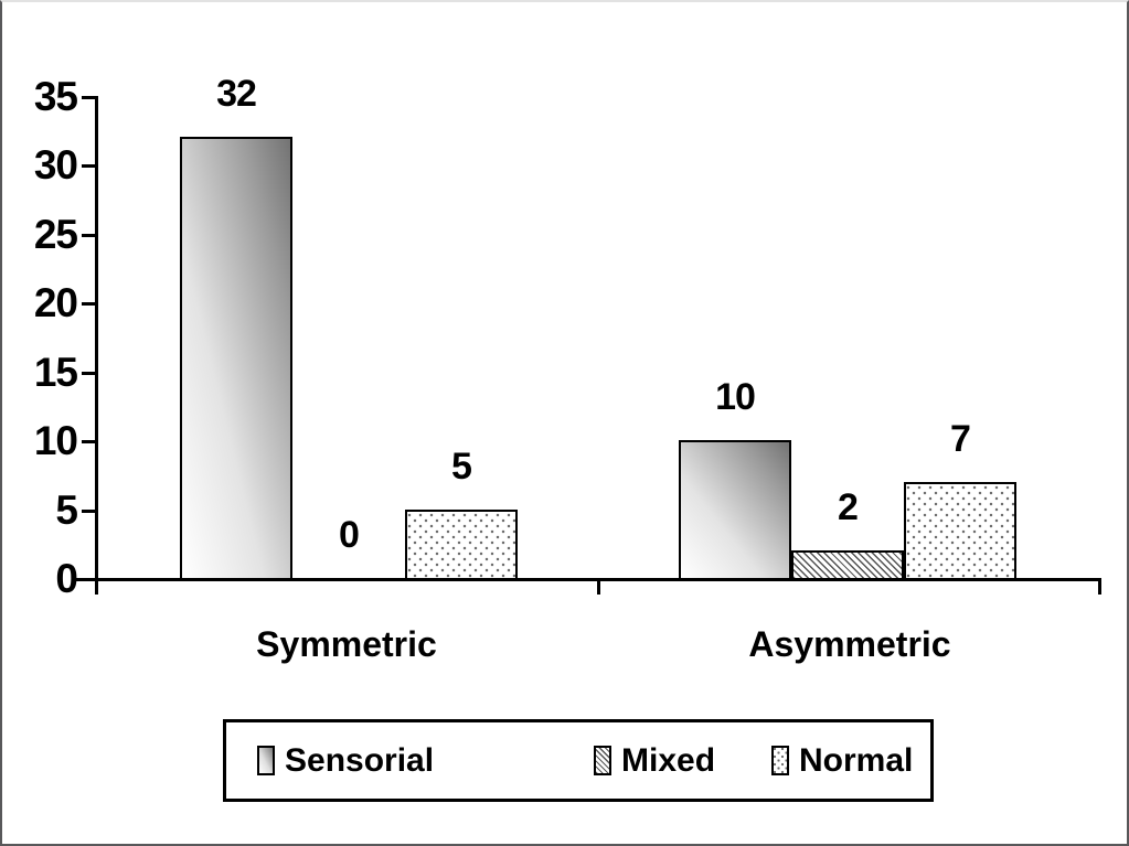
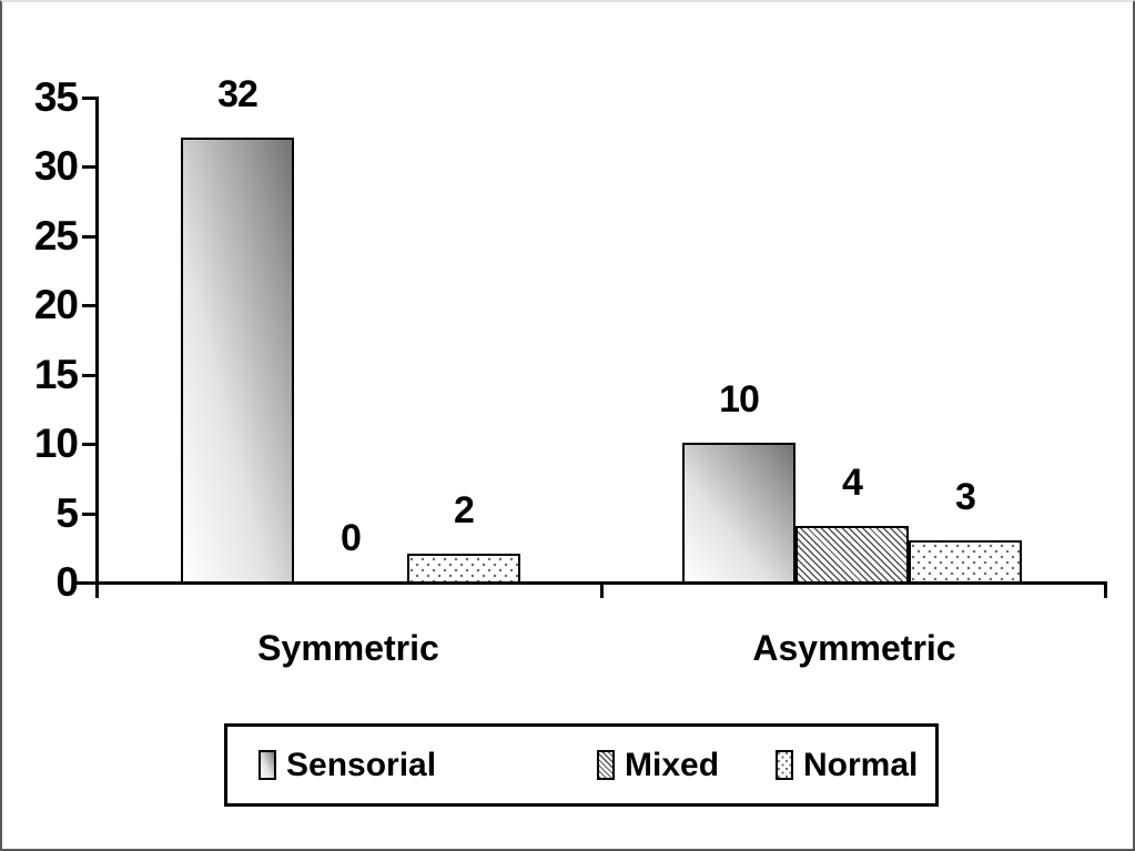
Normal/Symmetric: 5 -> 2
Mixed/Asymmetric: 2 -> 4
Normal/Asymmetric: 7 -> 3
